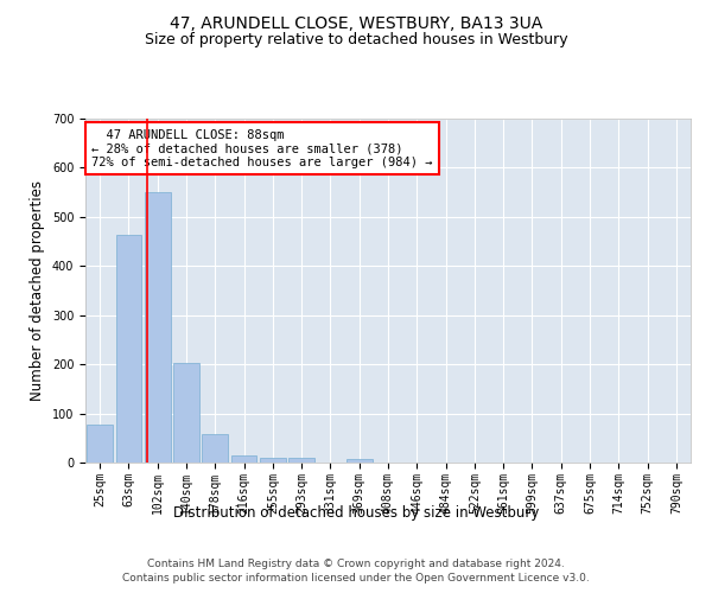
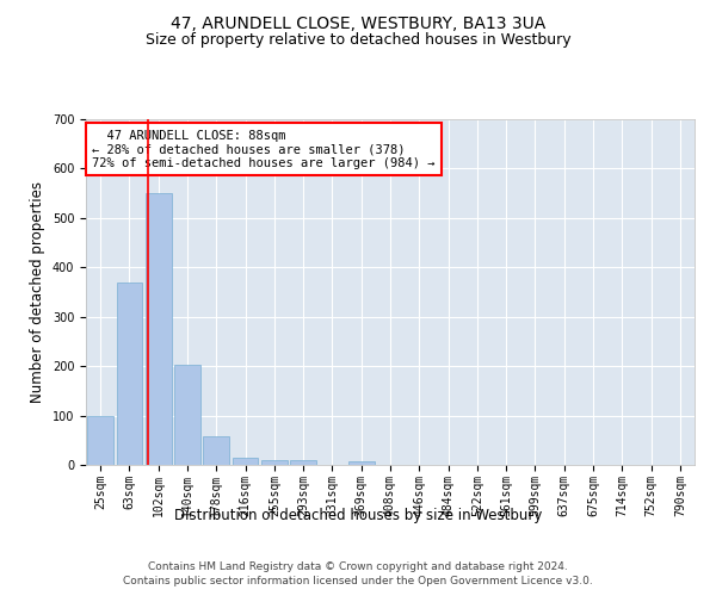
25sqm: 78 -> 100
63sqm: 463 -> 370
